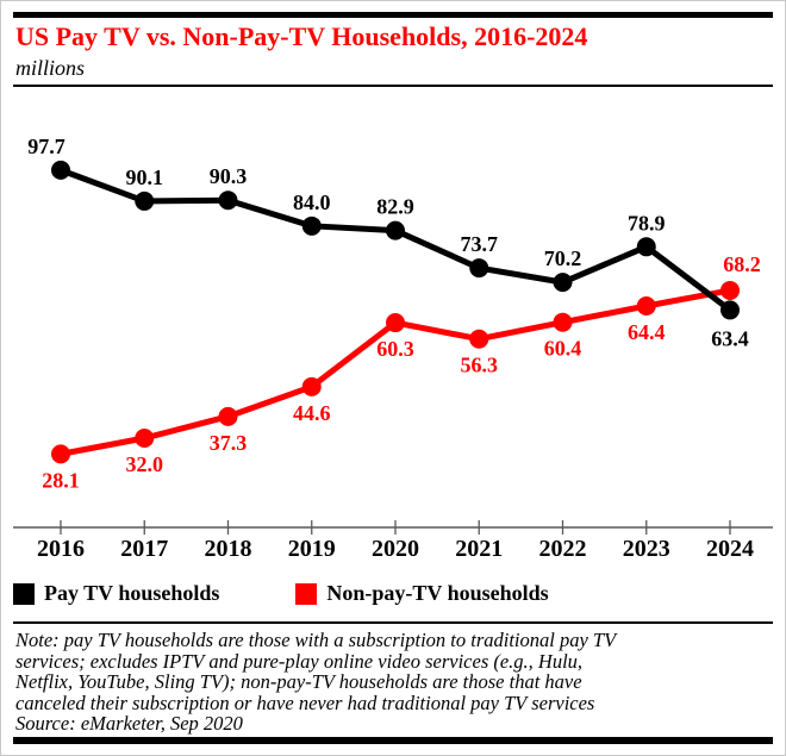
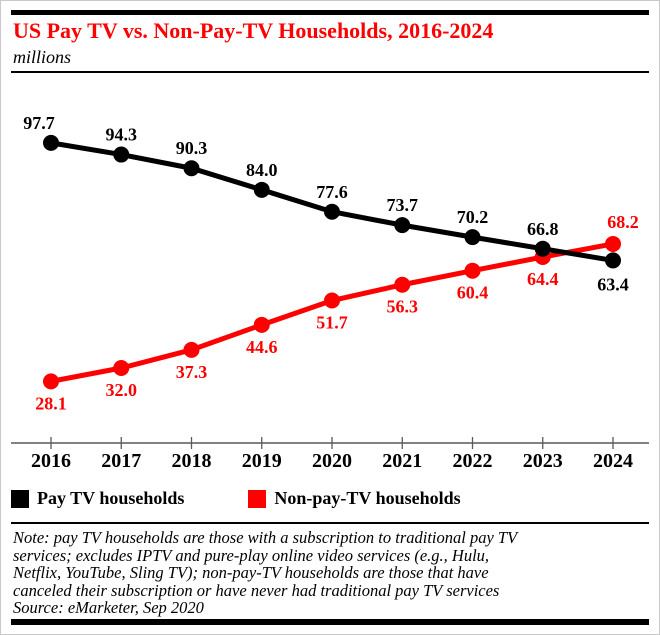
Pay TV households/2017: 90.1 -> 94.3
Pay TV households/2020: 82.9 -> 77.6
Non-pay-TV households/2020: 60.3 -> 51.7
Pay TV households/2023: 78.9 -> 66.8
